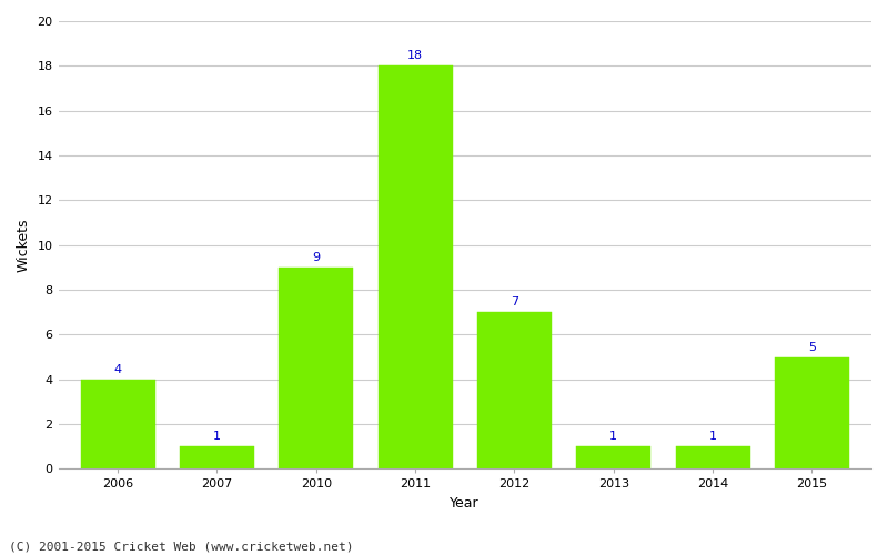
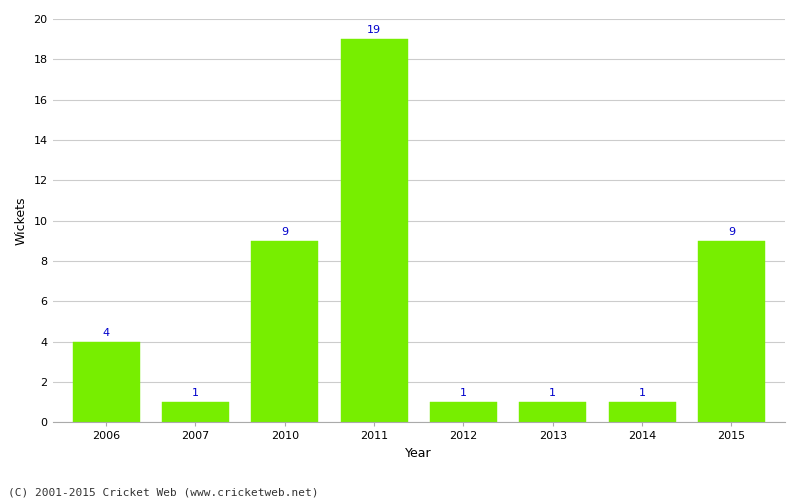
2011: 18 -> 19
2012: 7 -> 1
2015: 5 -> 9
